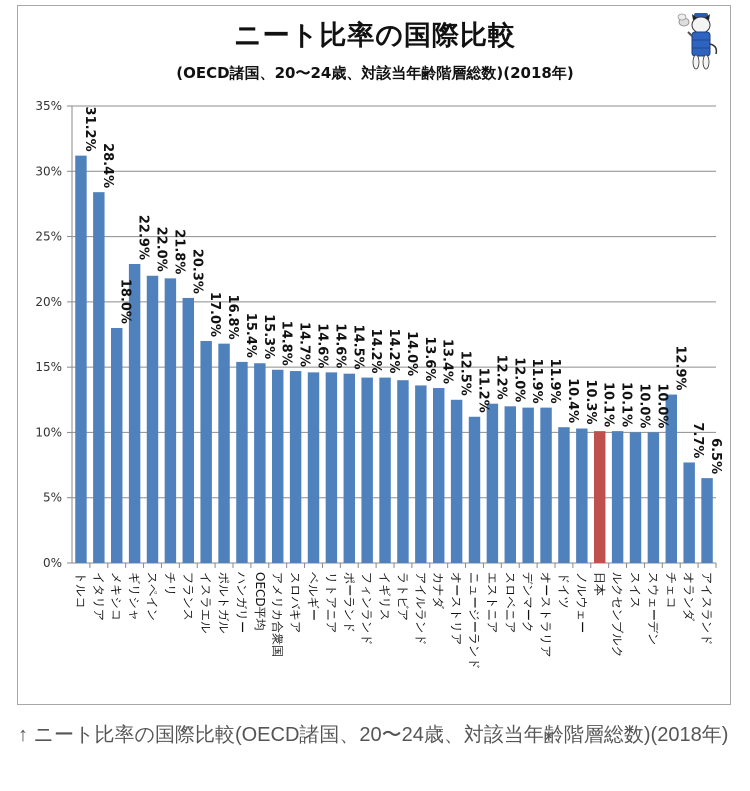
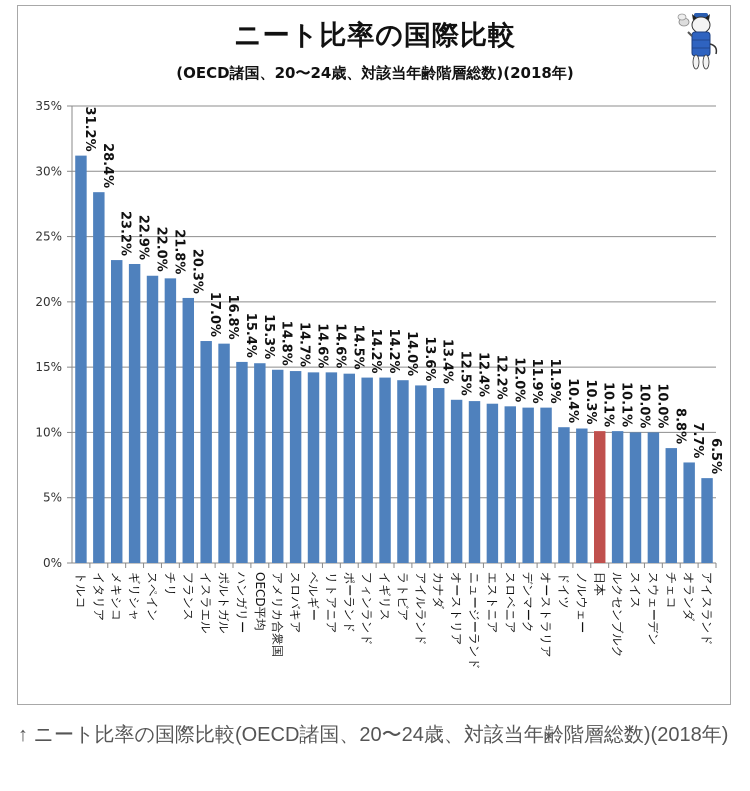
メキシコ: 18.0% -> 23.2%
ニュージーランド: 11.2% -> 12.4%
チェコ: 12.9% -> 8.8%
